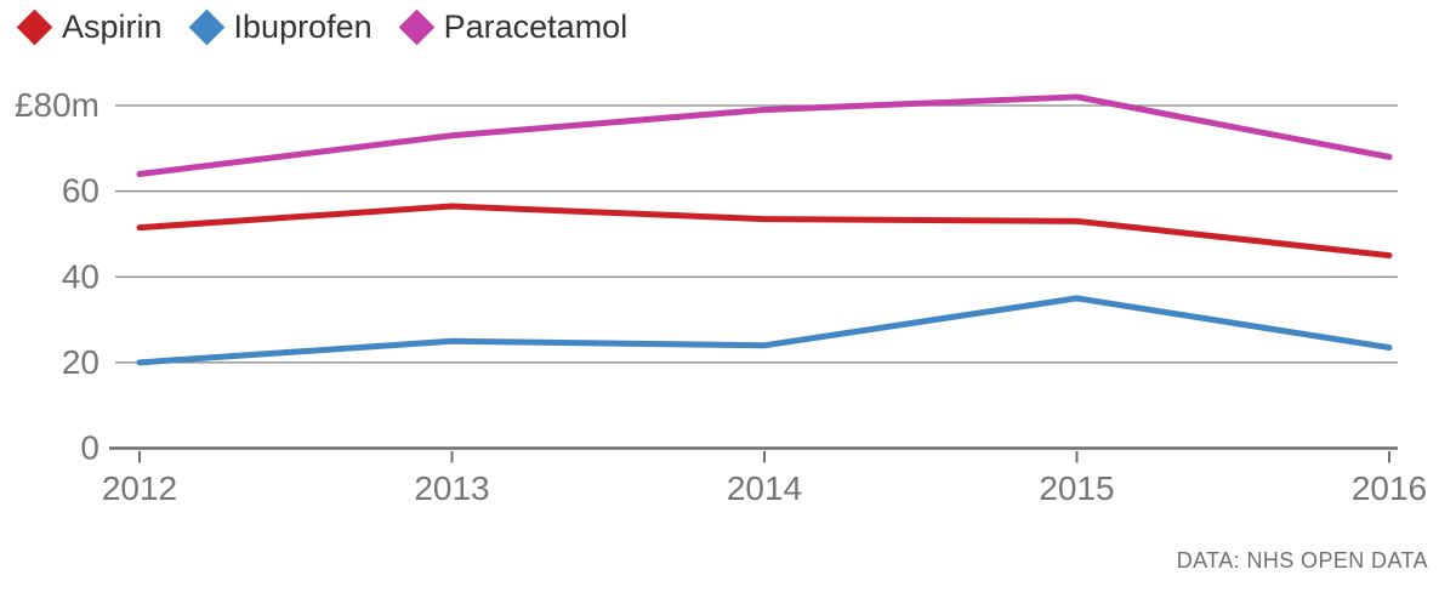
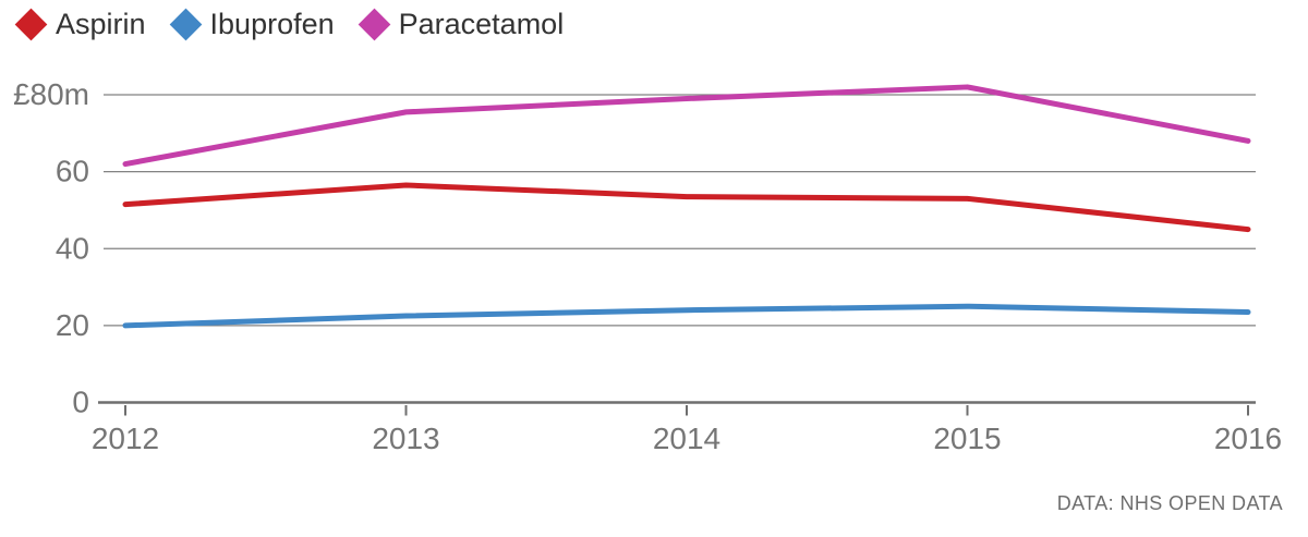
Paracetamol/2012: £64m -> £62m
Ibuprofen/2013: £25m -> £22m
Paracetamol/2013: £73m -> £76m
Ibuprofen/2015: £35m -> £25m
